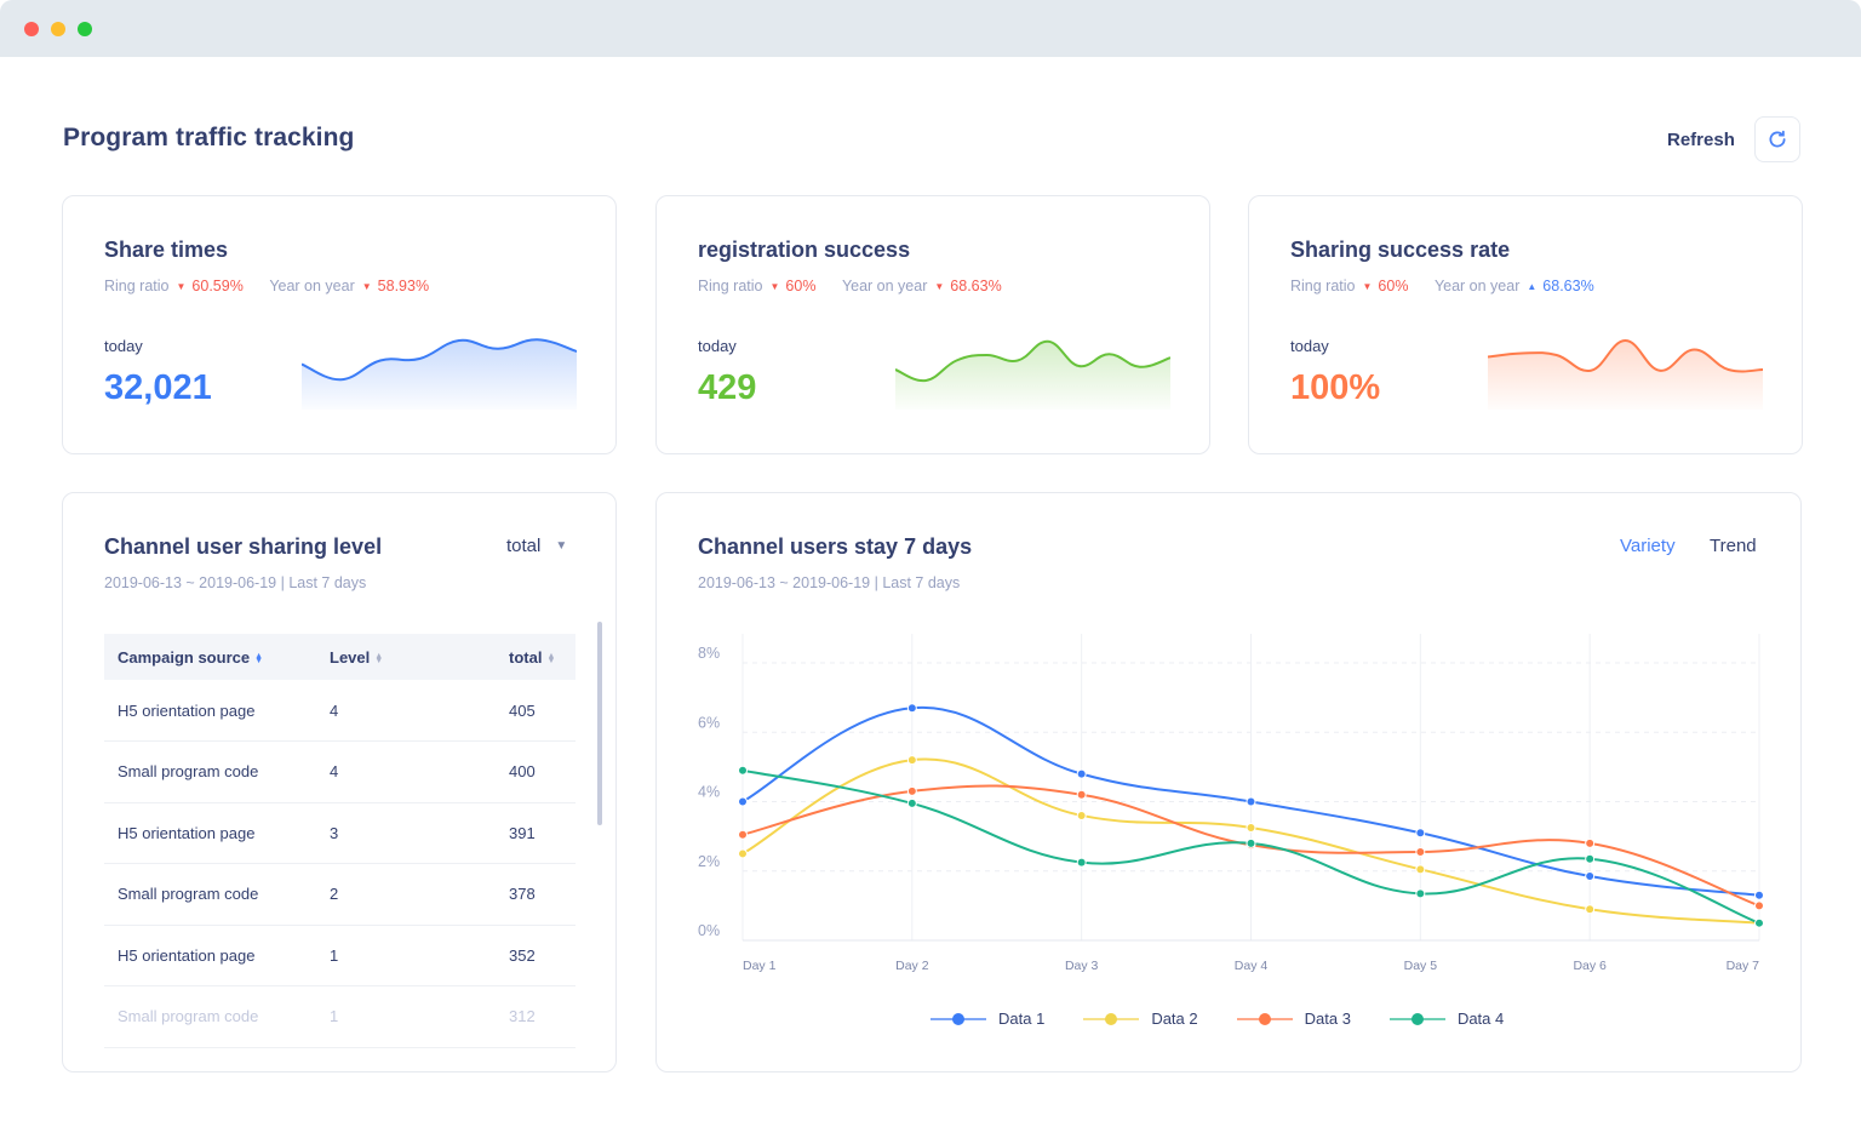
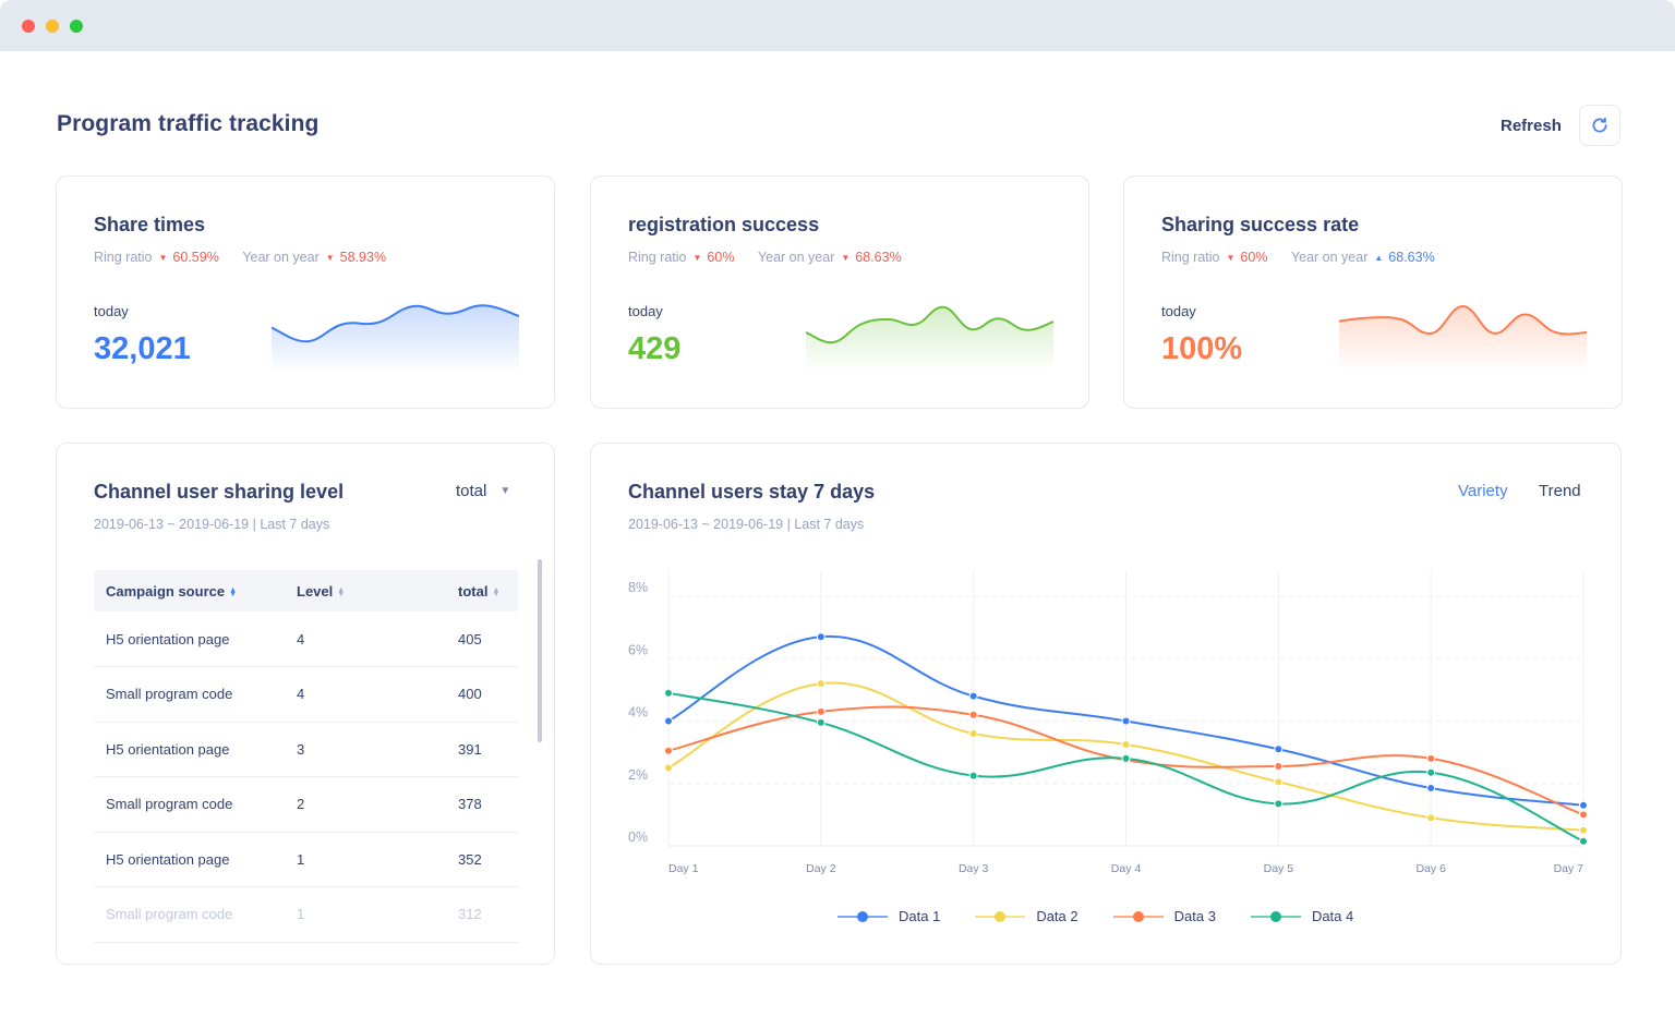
Data 4/Day 7: 0.5% -> 0.1%
